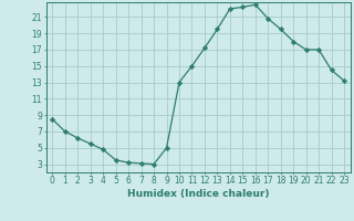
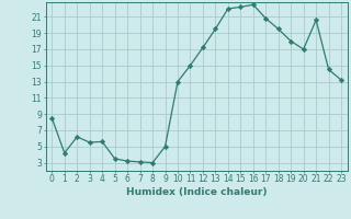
1: 7.0 -> 4.2
4: 4.8 -> 5.6
21: 17.0 -> 20.6
